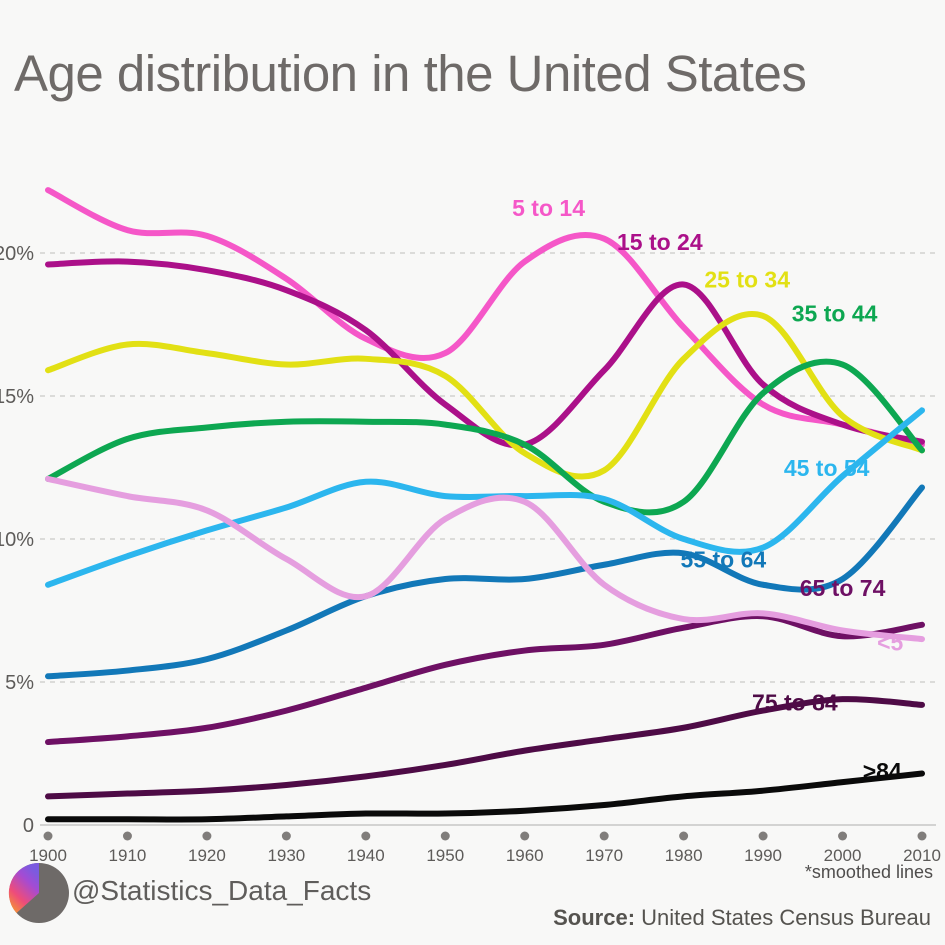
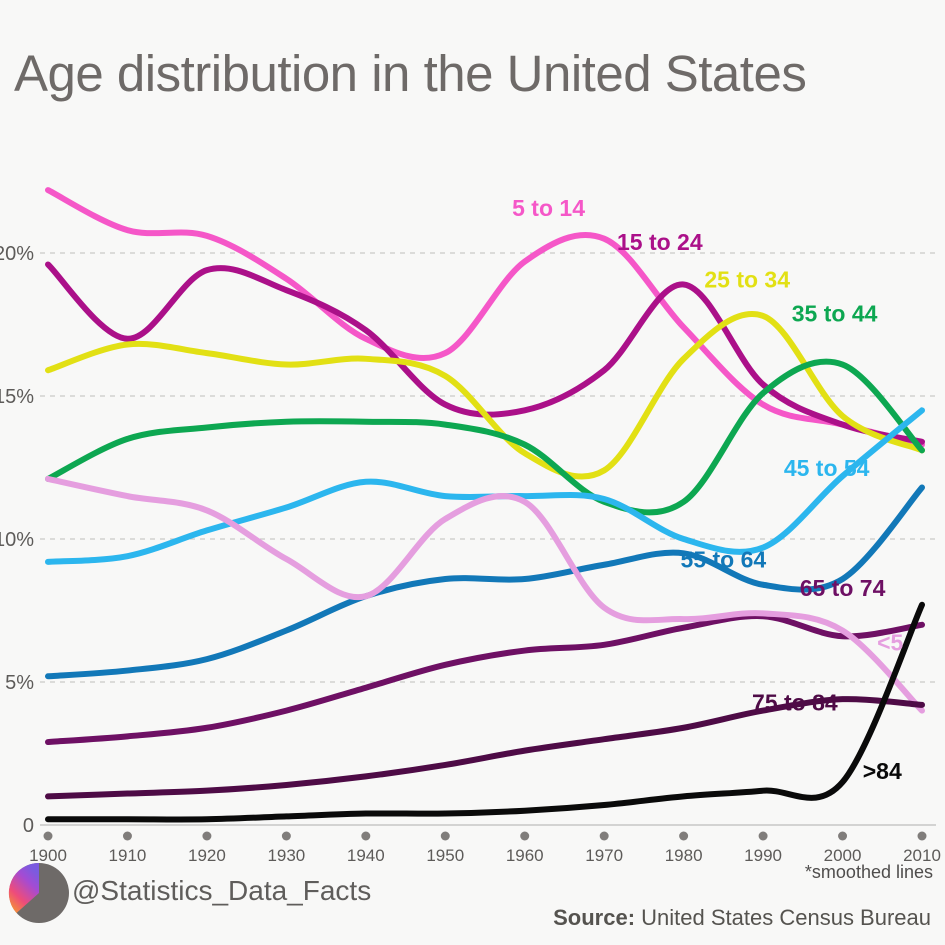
45 to 54/1900: 8.4% -> 9.2%
15 to 24/1910: 19.7% -> 17.0%
15 to 24/1960: 13.3% -> 14.5%
<5/1970: 8.4% -> 7.6%
<5/2010: 6.5% -> 4.0%
>84/2010: 1.8% -> 7.7%
